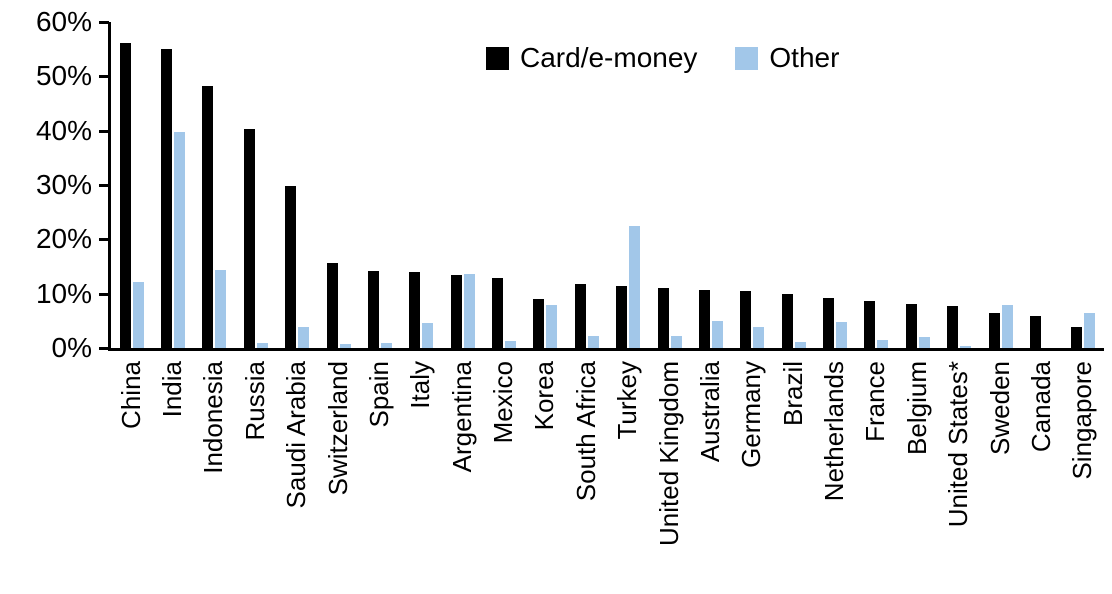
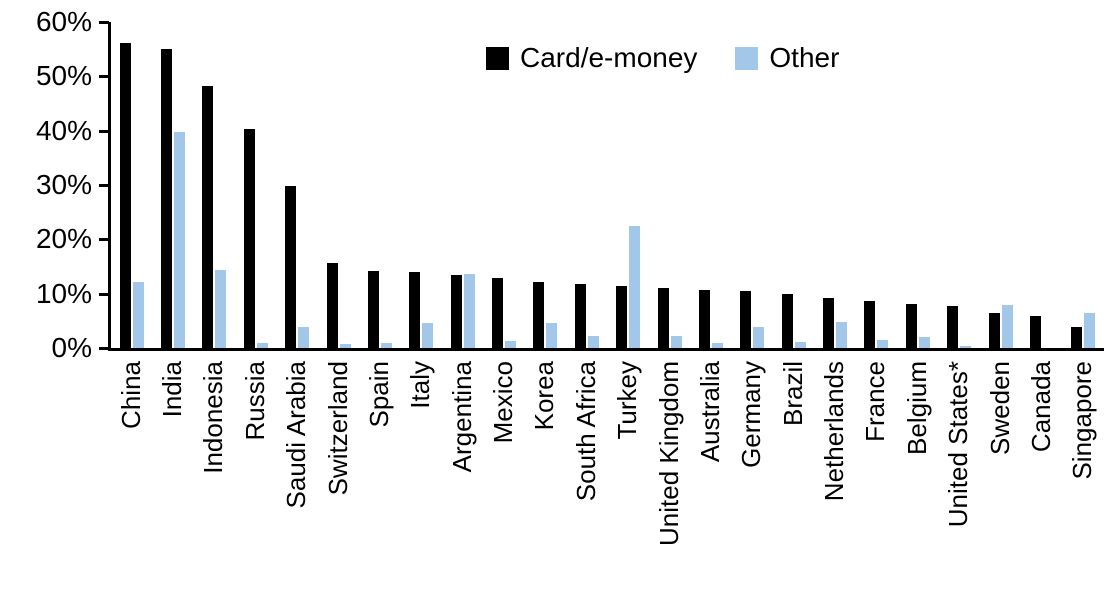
Card/e-money/Korea: 9% -> 12%
Other/Korea: 8% -> 5%
Other/Australia: 5% -> 1%
